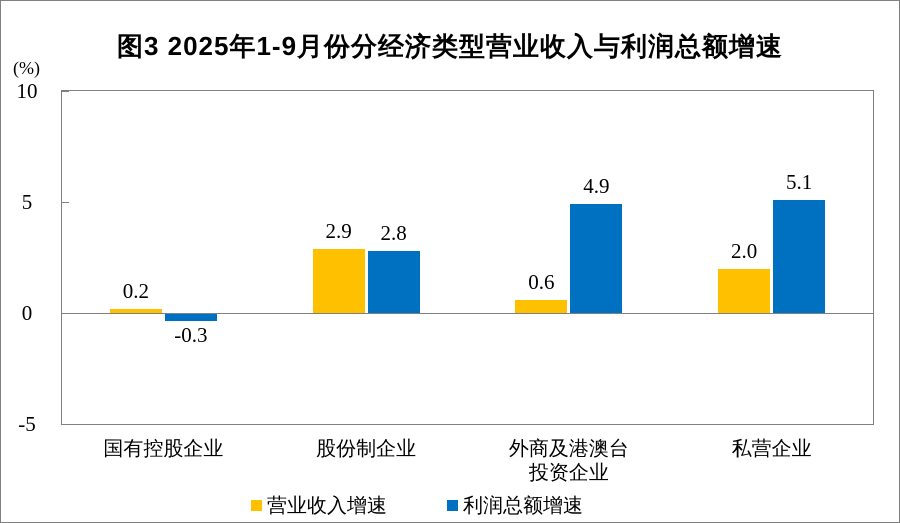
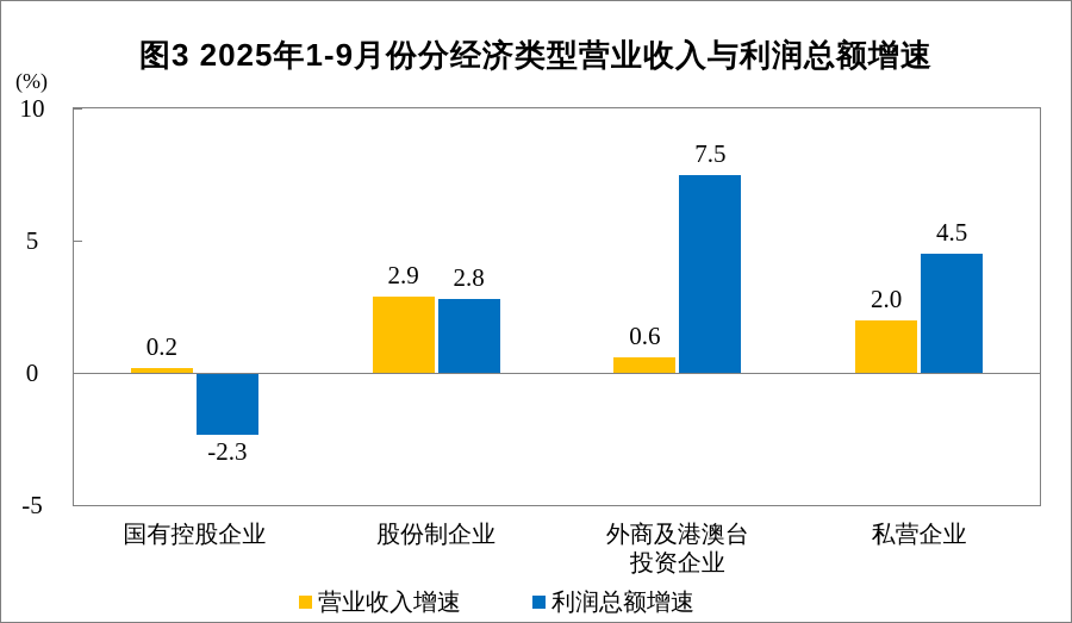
利润总额增速/国有控股企业: -0.3 -> -2.3
利润总额增速/外商及港澳台 投资企业: 4.9 -> 7.5
利润总额增速/私营企业: 5.1 -> 4.5
